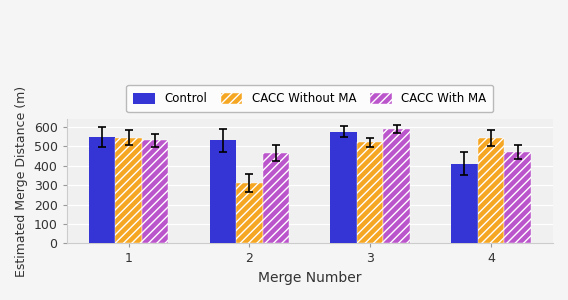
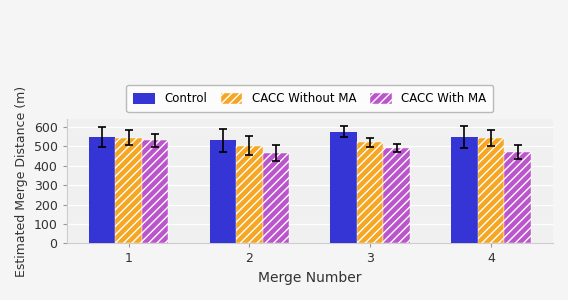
CACC Without MA/2: 310 -> 500
CACC With MA/3: 590 -> 490
Control/4: 410 -> 550
